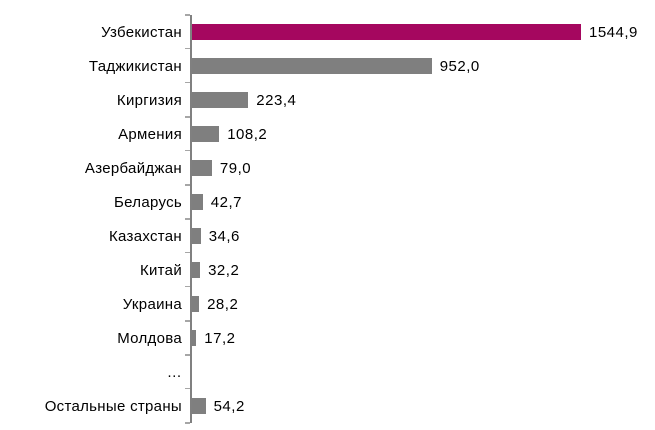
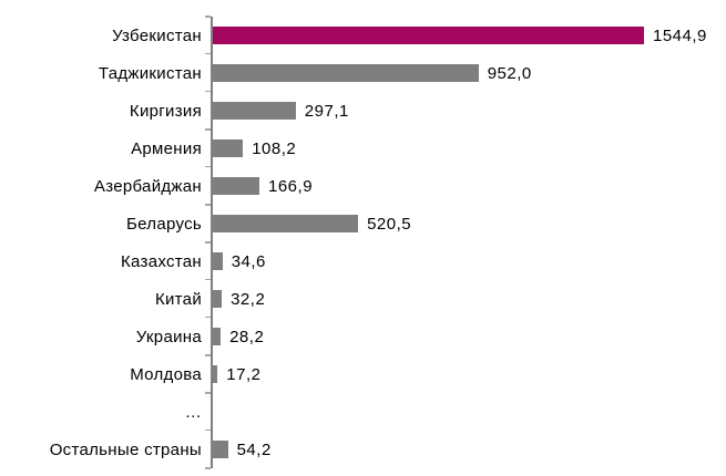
Киргизия: 223,4 -> 297,1
Азербайджан: 79,0 -> 166,9
Беларусь: 42,7 -> 520,5
